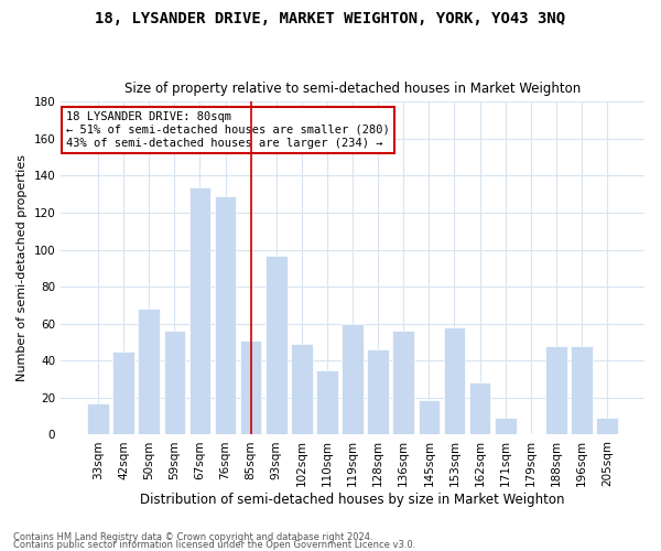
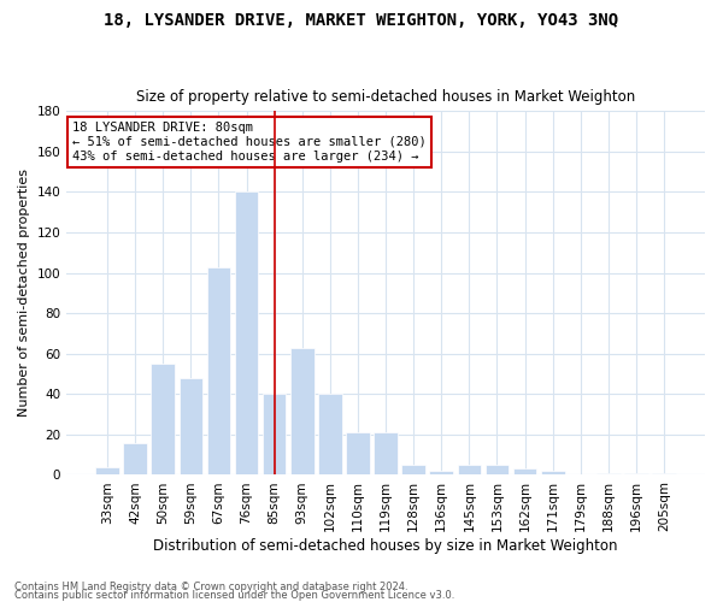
33sqm: 17 -> 4
42sqm: 45 -> 16
50sqm: 68 -> 55
59sqm: 56 -> 48
67sqm: 134 -> 103
76sqm: 129 -> 140
85sqm: 51 -> 40
93sqm: 97 -> 63
102sqm: 49 -> 40
110sqm: 35 -> 21
119sqm: 60 -> 21
128sqm: 46 -> 5
136sqm: 56 -> 2
145sqm: 19 -> 5
153sqm: 58 -> 5
162sqm: 28 -> 3
171sqm: 9 -> 2
188sqm: 48 -> 1
196sqm: 48 -> 1
205sqm: 9 -> 1
